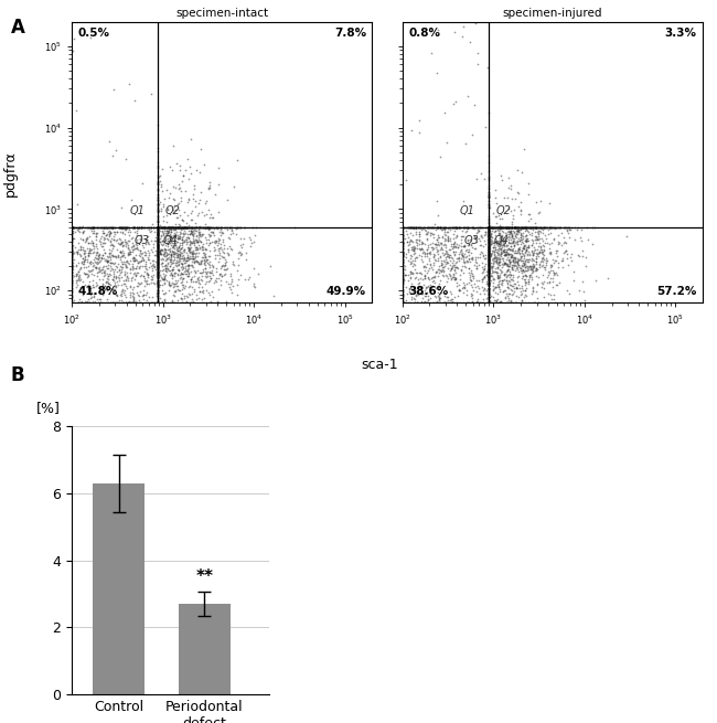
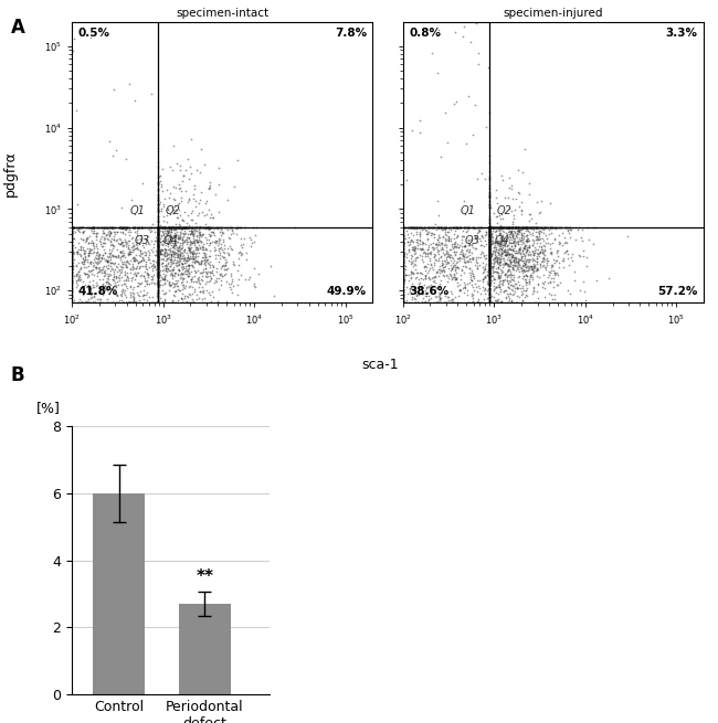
Control: 6.3 -> 6.0
